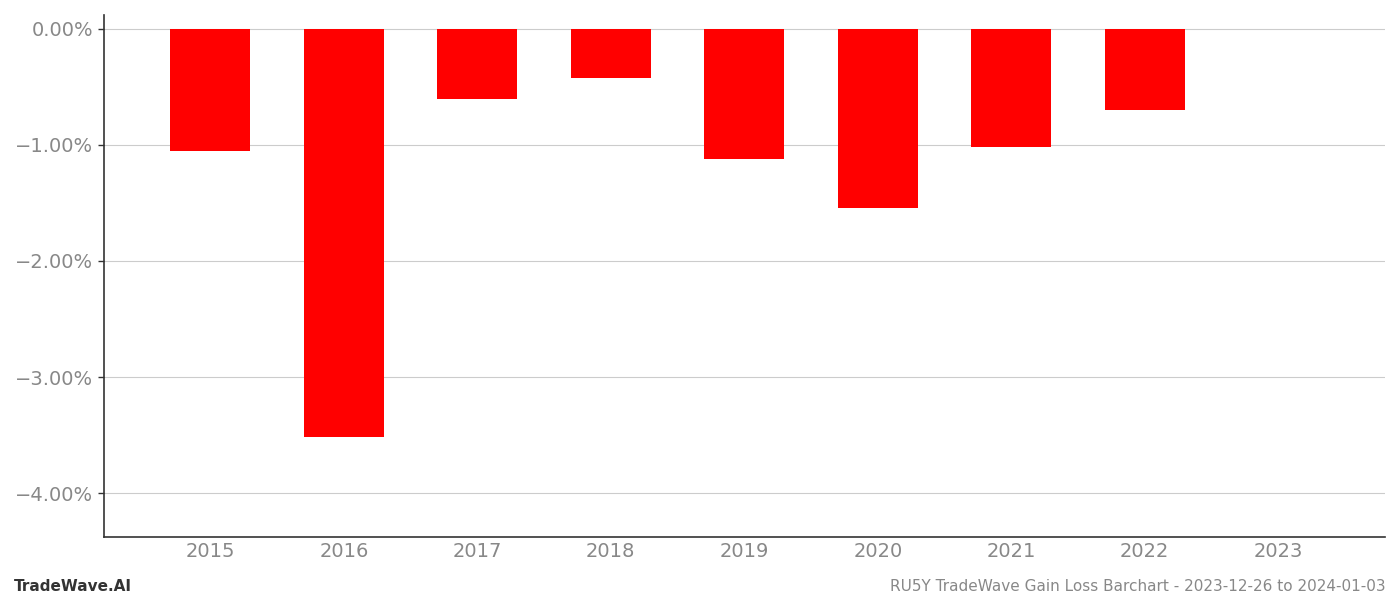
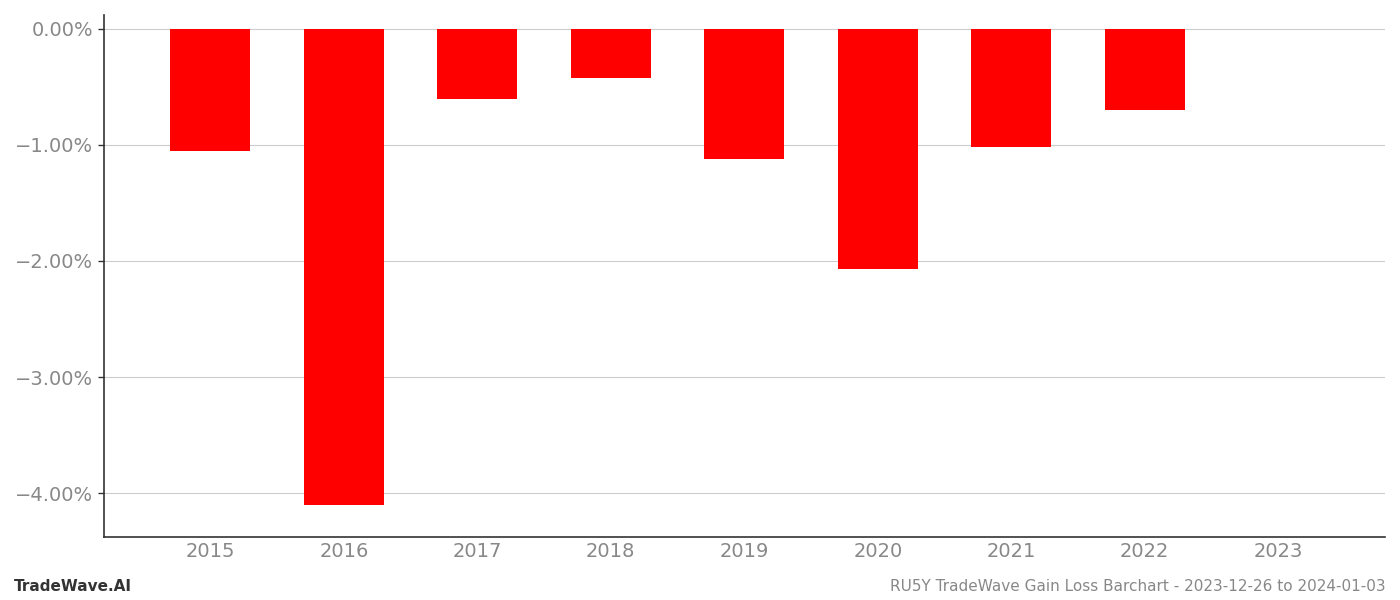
2016: -3.52% -> -4.10%
2020: -1.54% -> -2.07%
